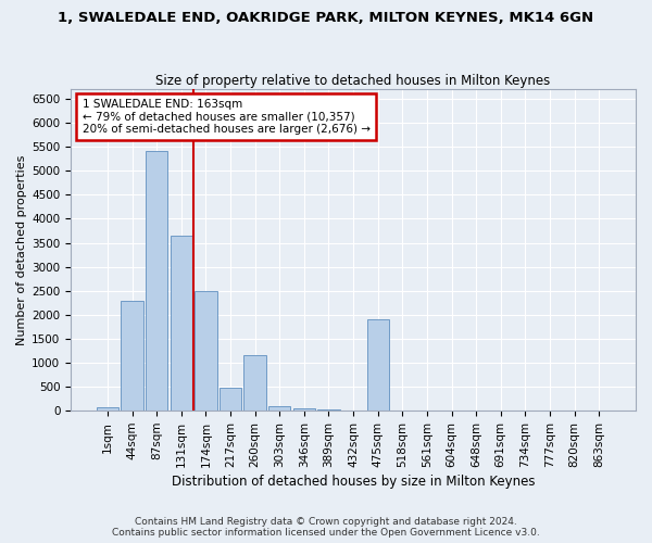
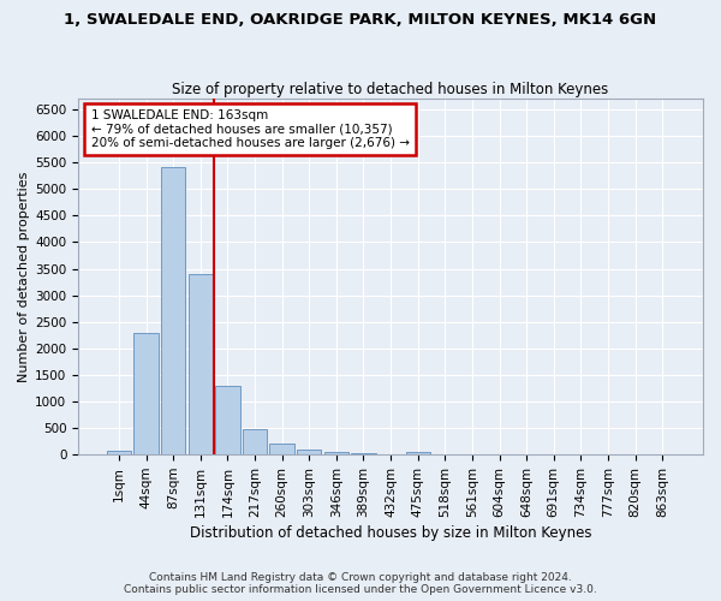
131sqm: 3650 -> 3390
174sqm: 2500 -> 1300
260sqm: 1150 -> 200
475sqm: 1900 -> 60
